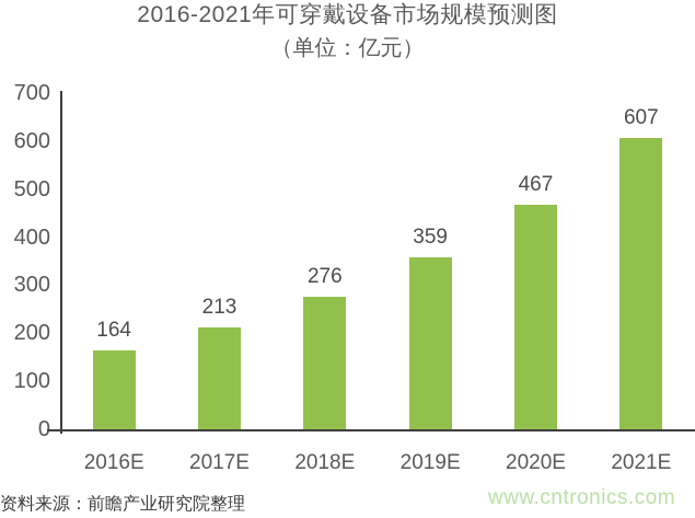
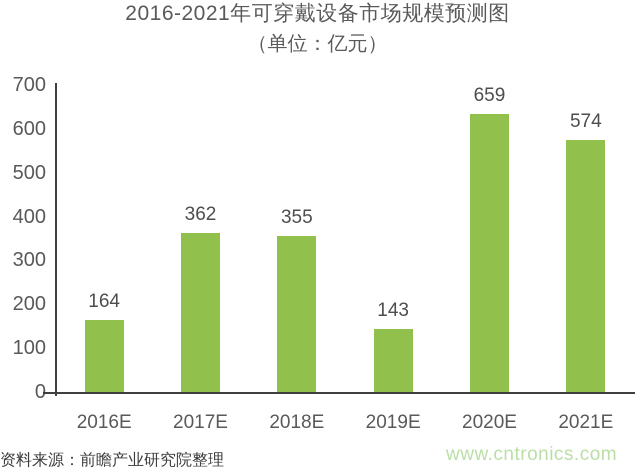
2017E: 213 -> 362
2018E: 276 -> 355
2019E: 359 -> 143
2020E: 467 -> 659
2021E: 607 -> 574
